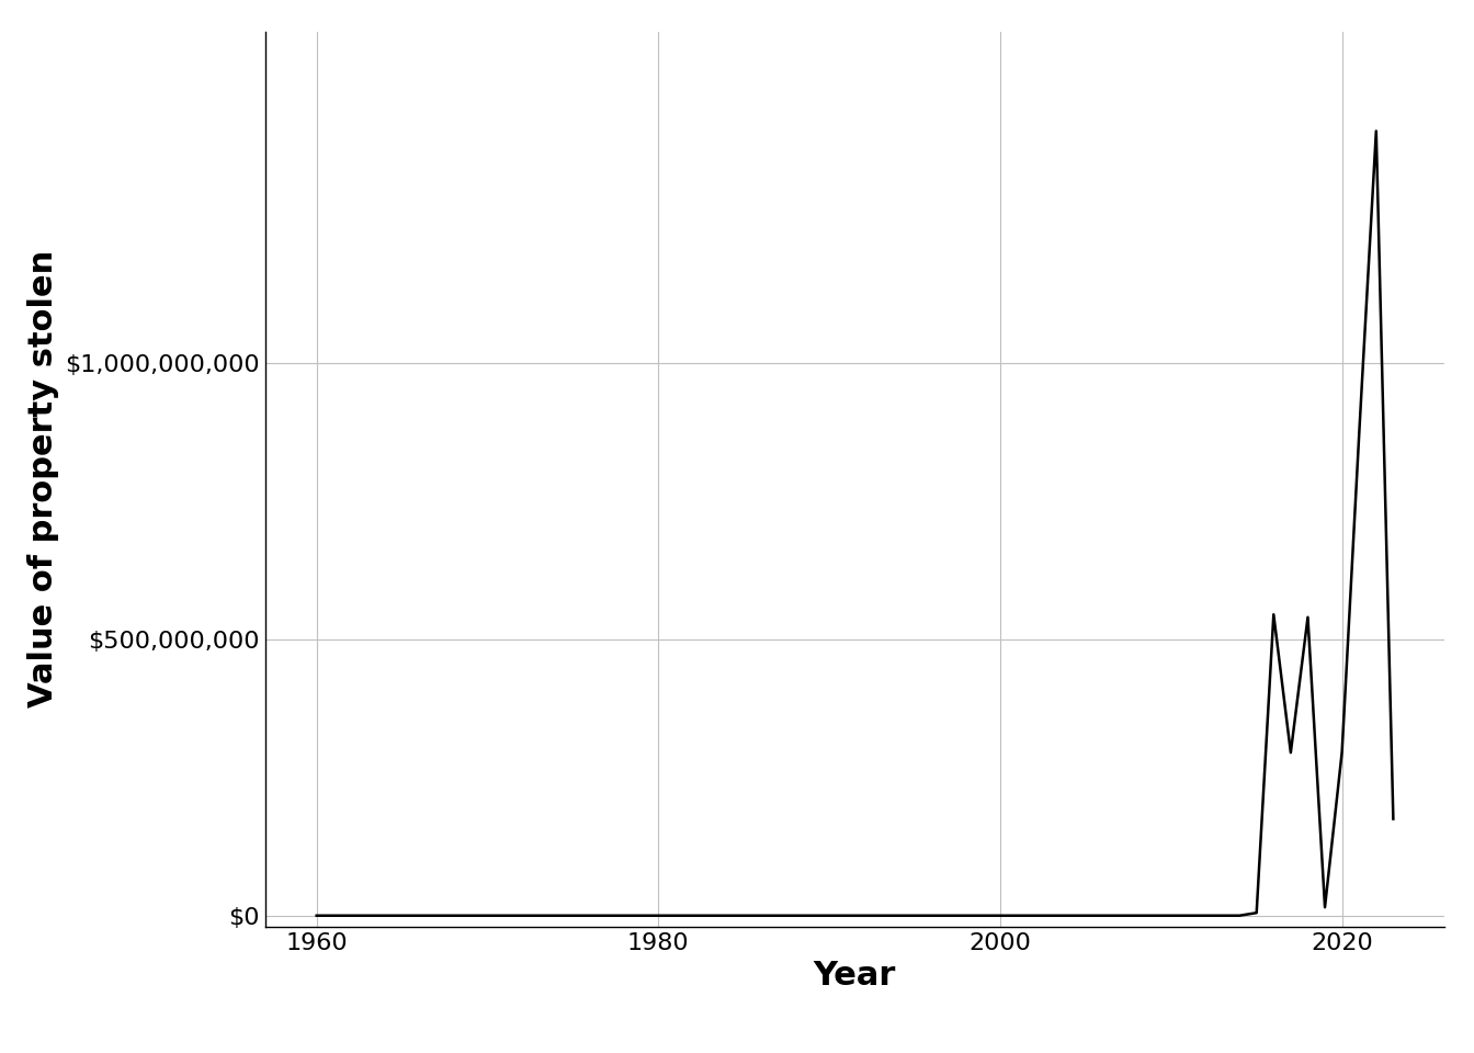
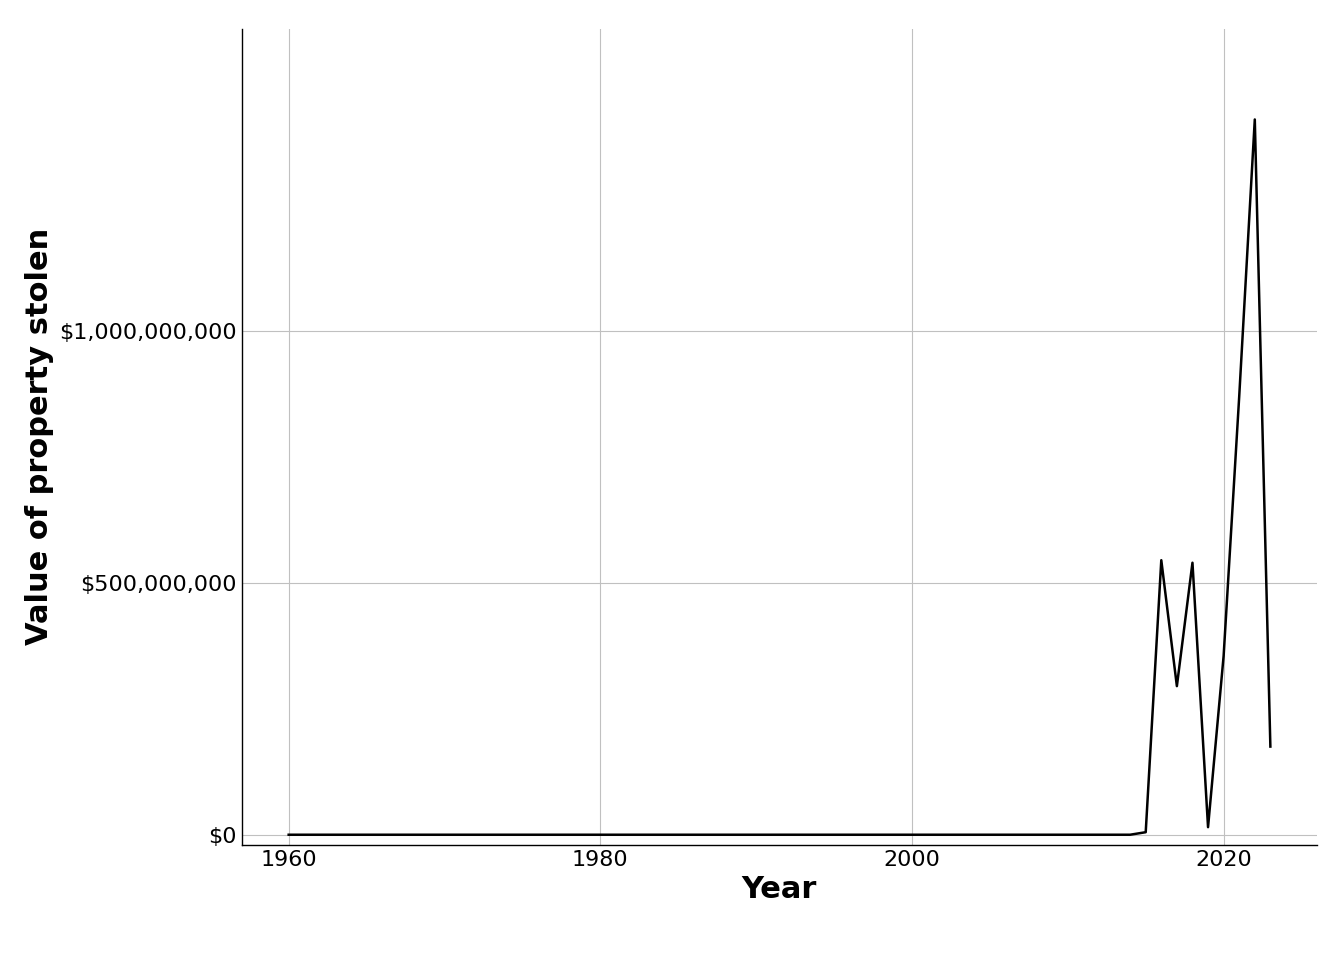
2020: $296,000,000 -> $355,000,000
